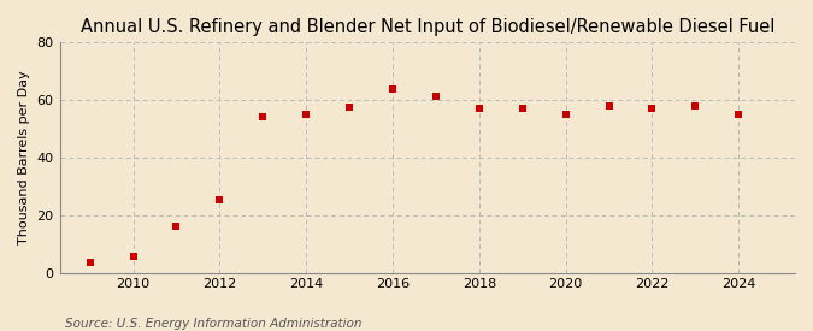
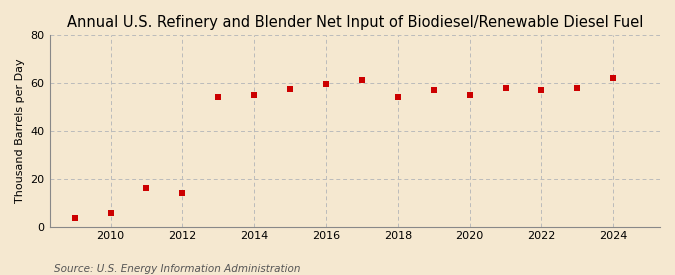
2012: 25.5 -> 14.0
2016: 64.0 -> 59.5
2018: 57.0 -> 54.0
2024: 55.0 -> 62.0
